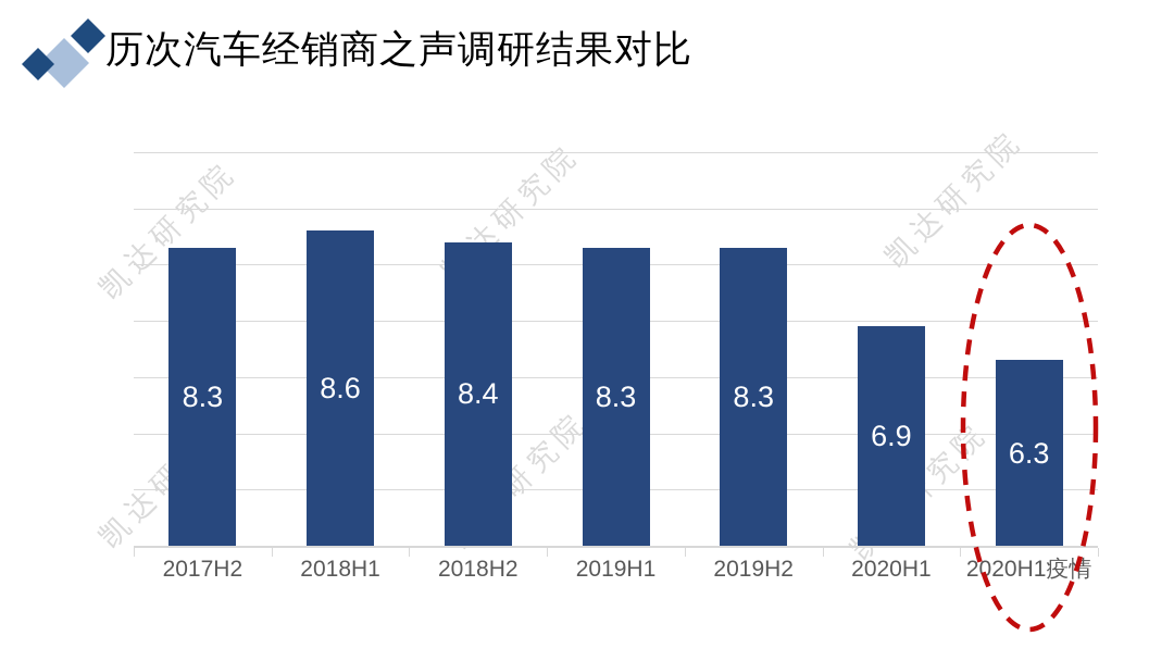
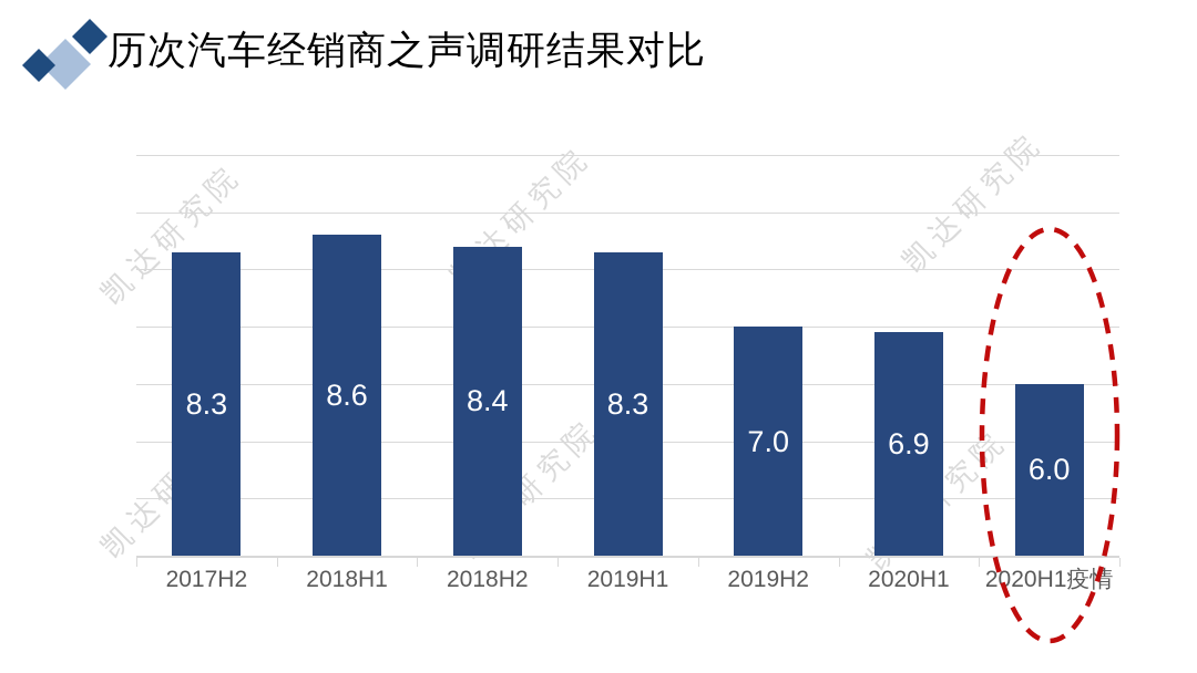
2019H2: 8.3 -> 7.0
2020H1疫情: 6.3 -> 6.0
